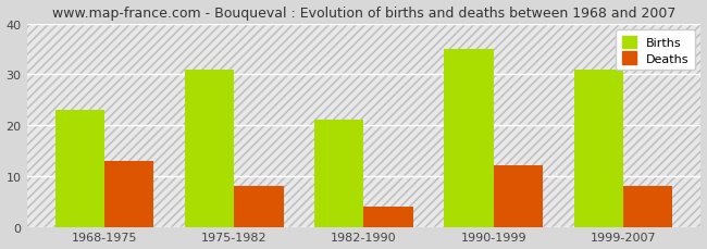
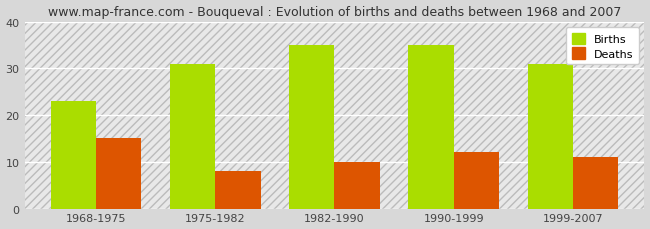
Deaths/1968-1975: 13 -> 15
Births/1982-1990: 21 -> 35
Deaths/1982-1990: 4 -> 10
Deaths/1999-2007: 8 -> 11
